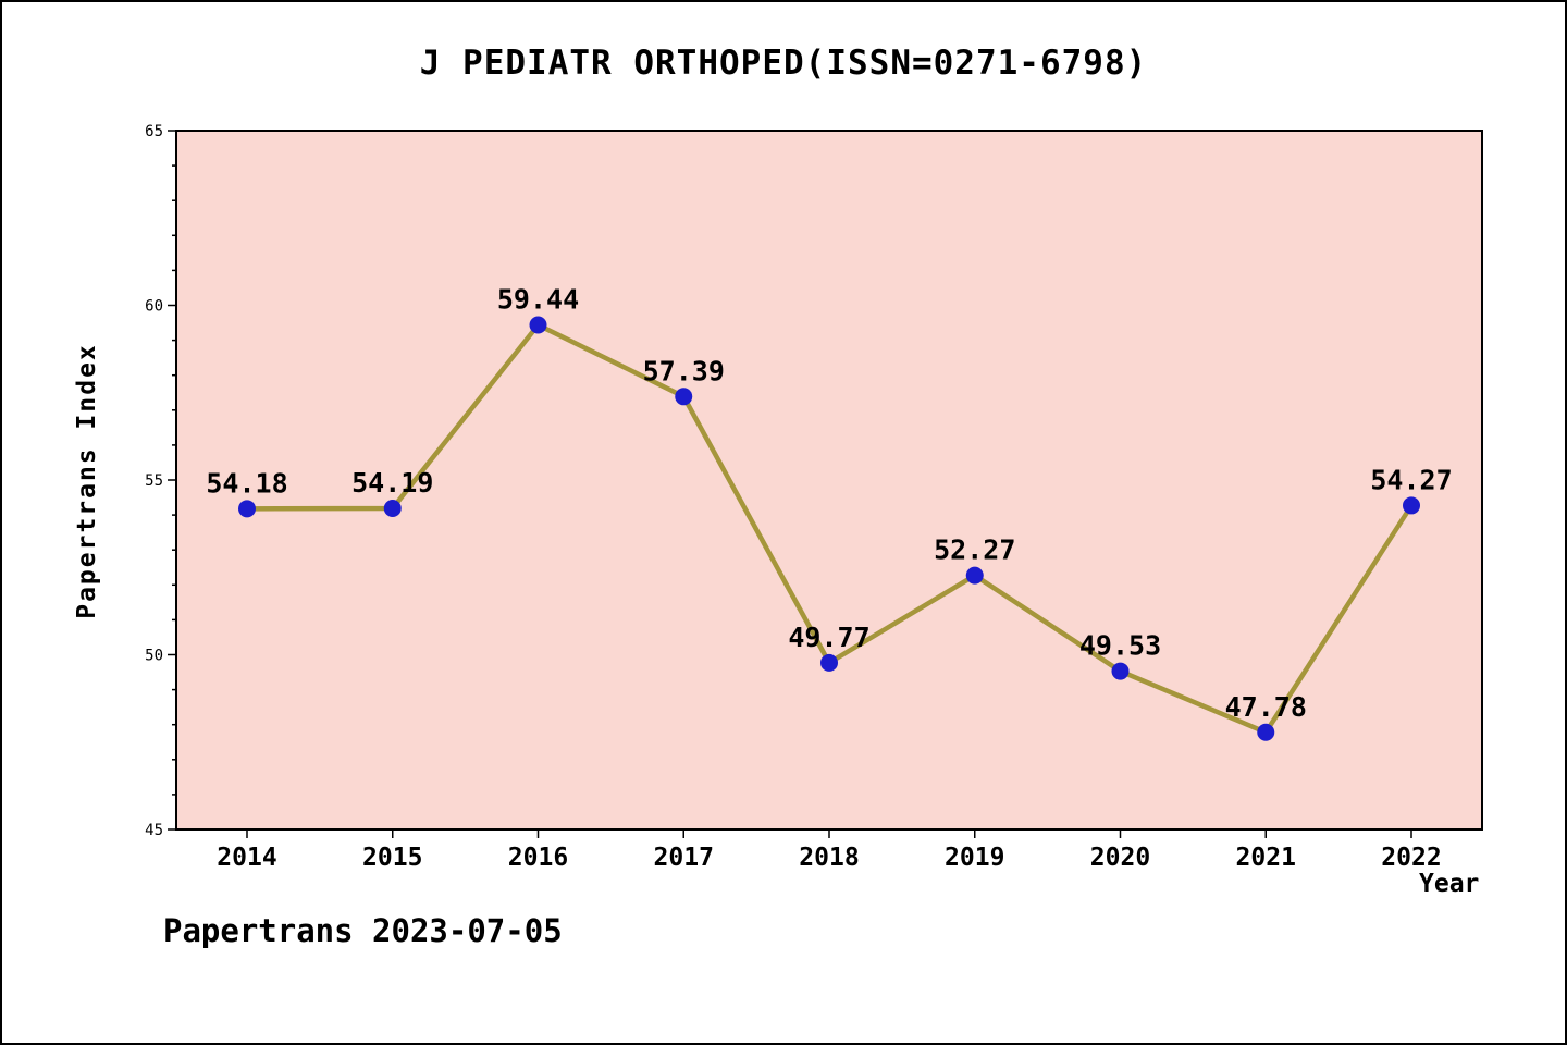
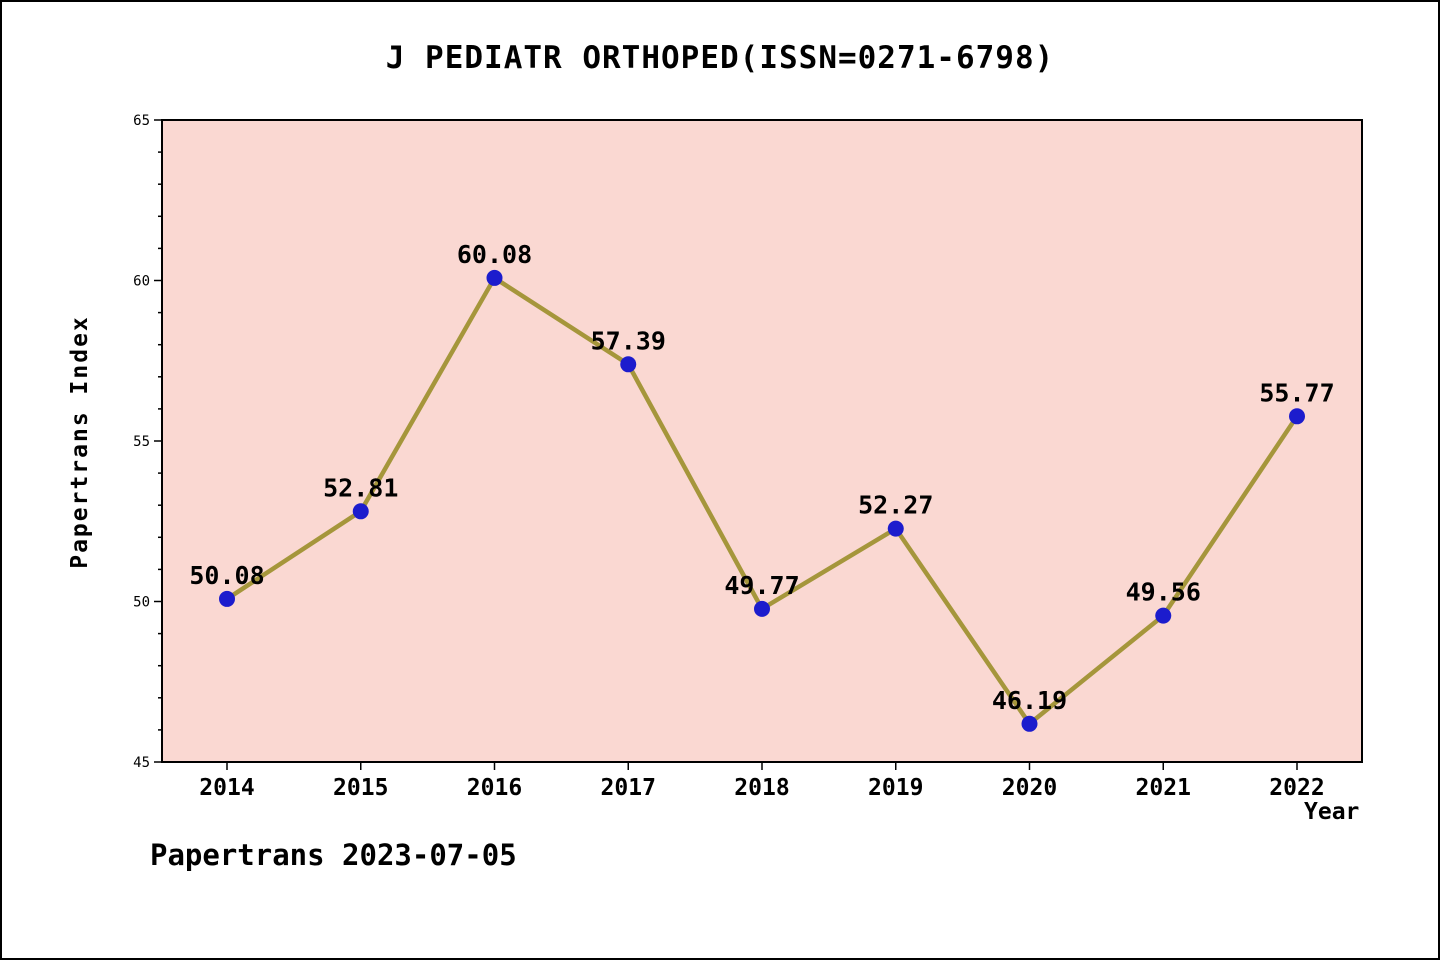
2014: 54.18 -> 50.08
2015: 54.19 -> 52.81
2016: 59.44 -> 60.08
2020: 49.53 -> 46.19
2021: 47.78 -> 49.56
2022: 54.27 -> 55.77
